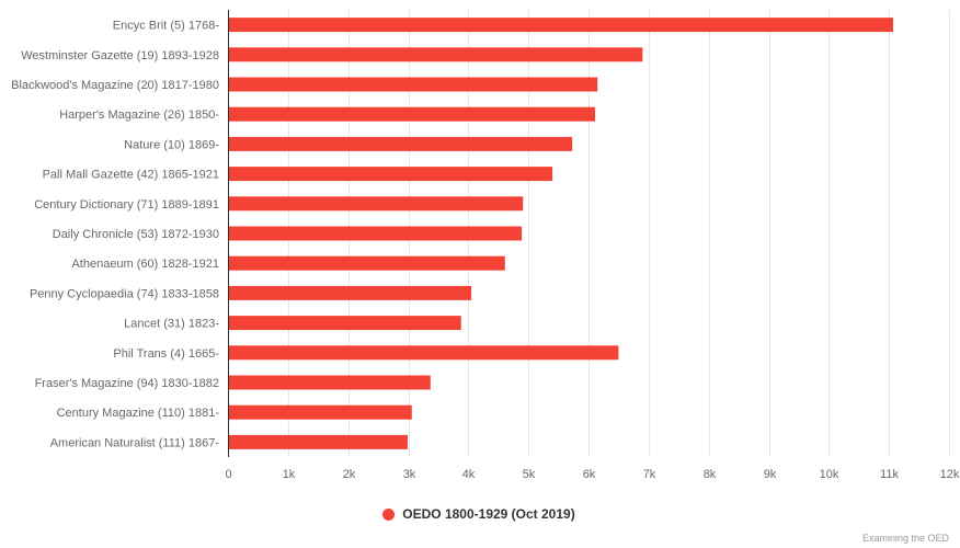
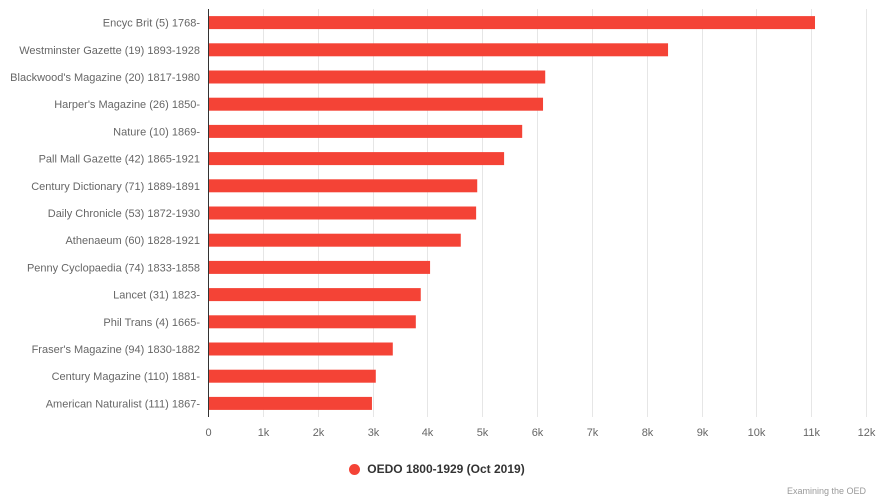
Westminster Gazette (19) 1893-1928: 6.9k -> 8.4k
Phil Trans (4) 1665-: 6.5k -> 3.8k
